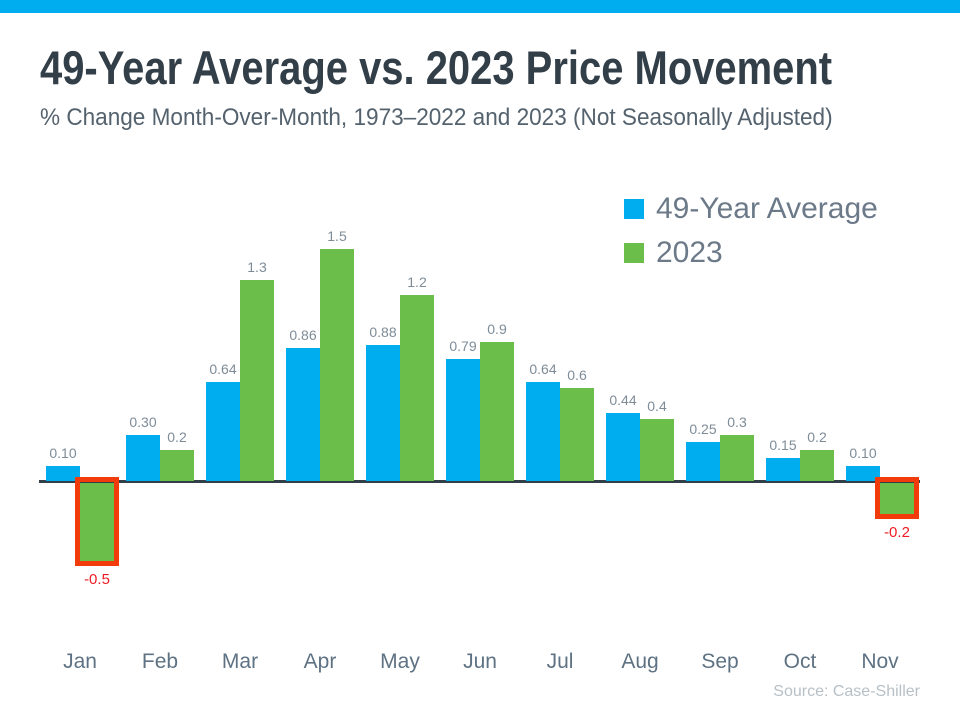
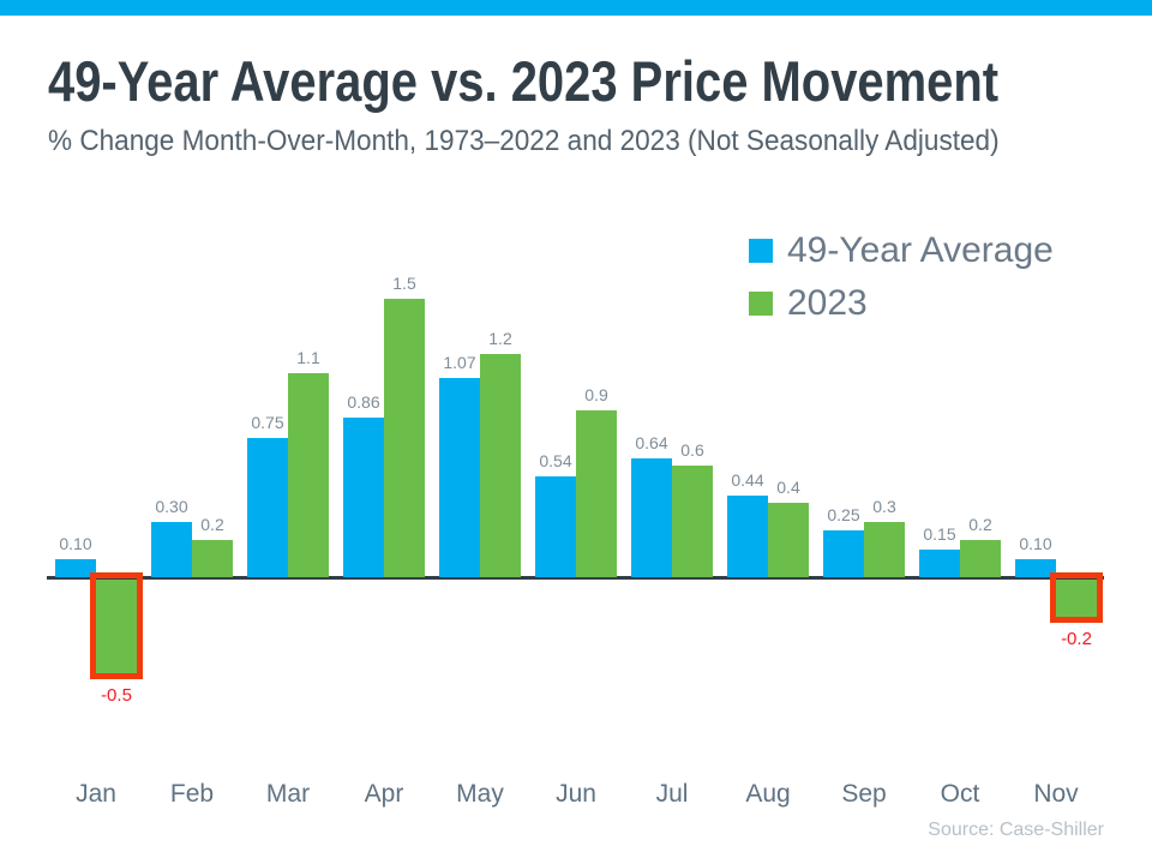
49-Year Average/Mar: 0.64 -> 0.75
2023/Mar: 1.3 -> 1.1
49-Year Average/May: 0.88 -> 1.07
49-Year Average/Jun: 0.79 -> 0.54
